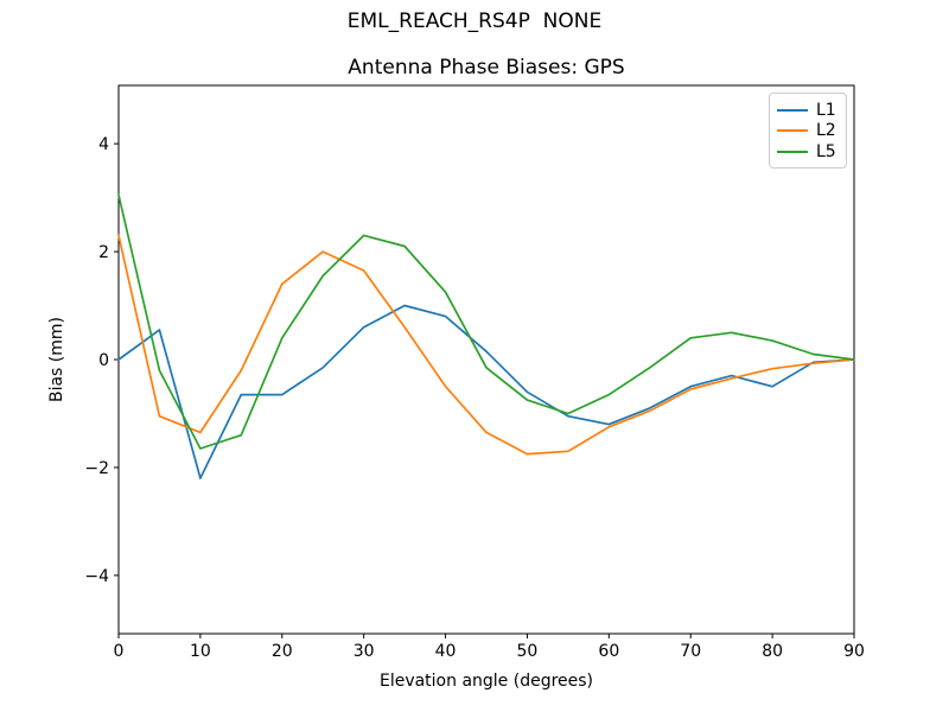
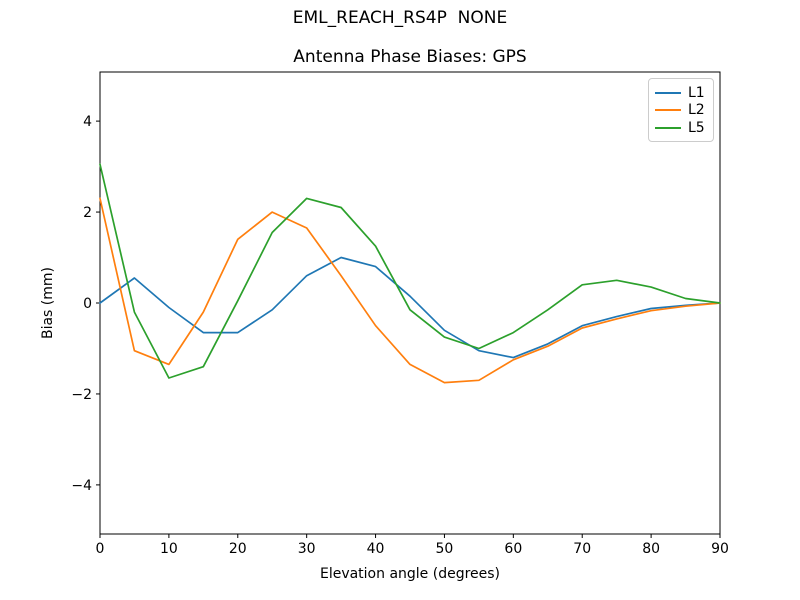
L1/10: -2.2 -> -0.1
L5/20: 0.4 -> 0.1
L1/80: -0.5 -> -0.1
